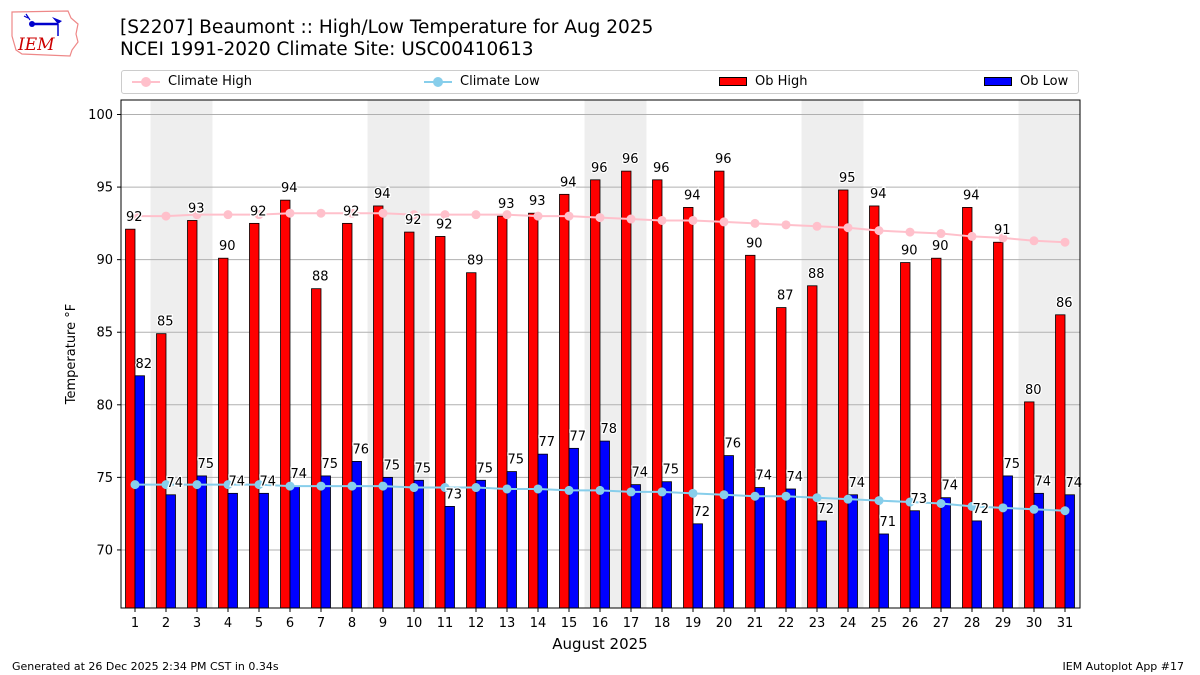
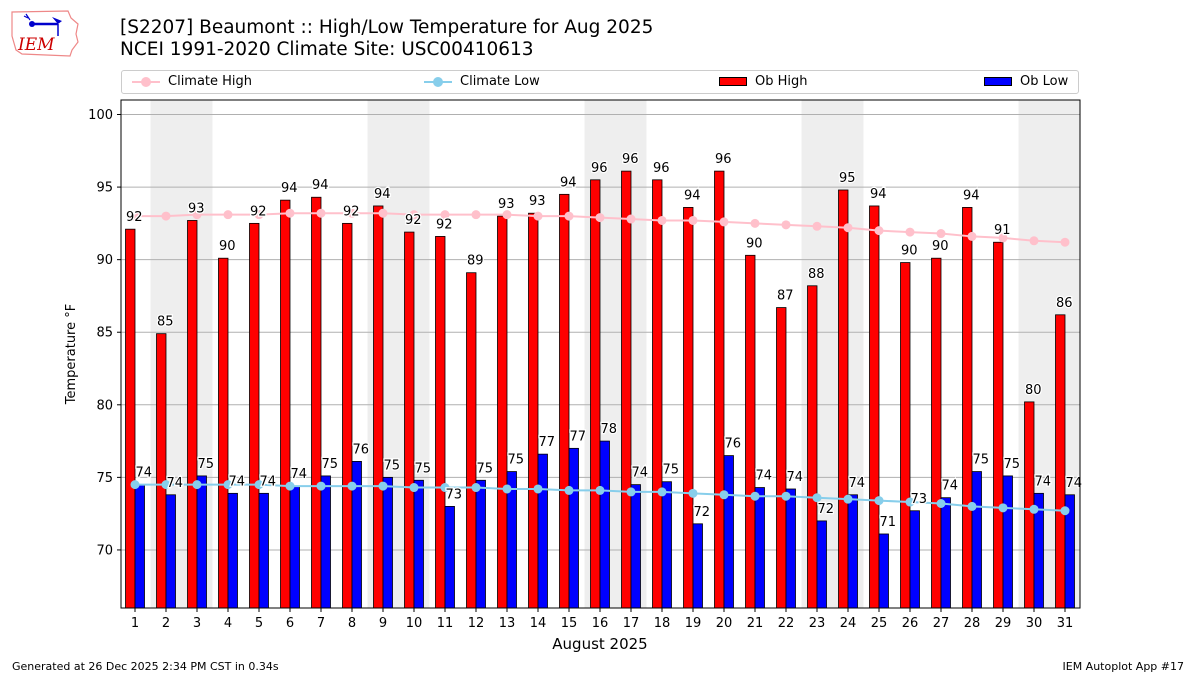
Ob Low/1: 82 -> 74
Ob High/7: 88 -> 94
Ob Low/28: 72 -> 75
